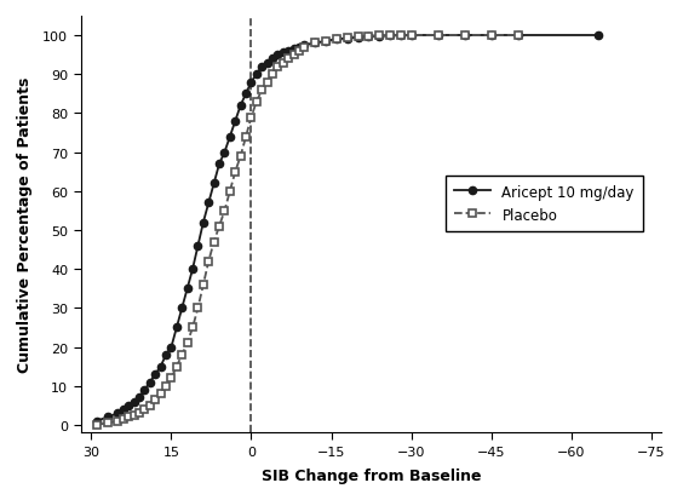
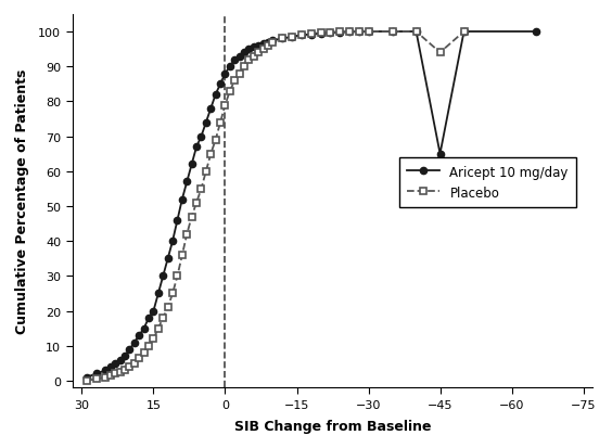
Aricept 10 mg/day/−45: 100.0 -> 65.0
Placebo/−45: 100.0 -> 94.0
